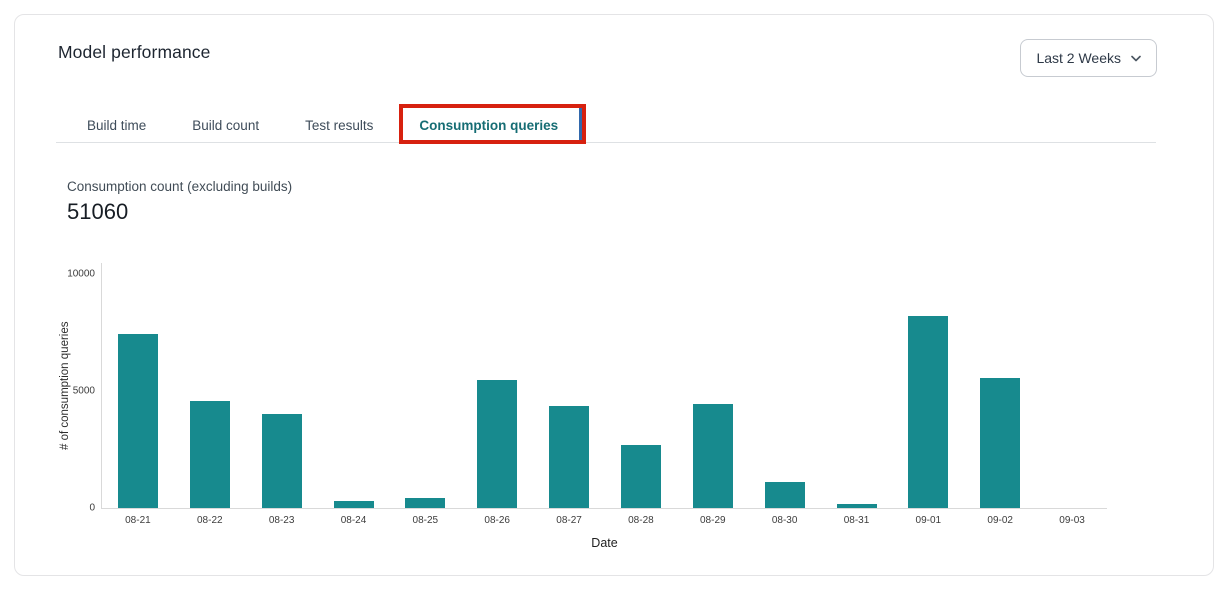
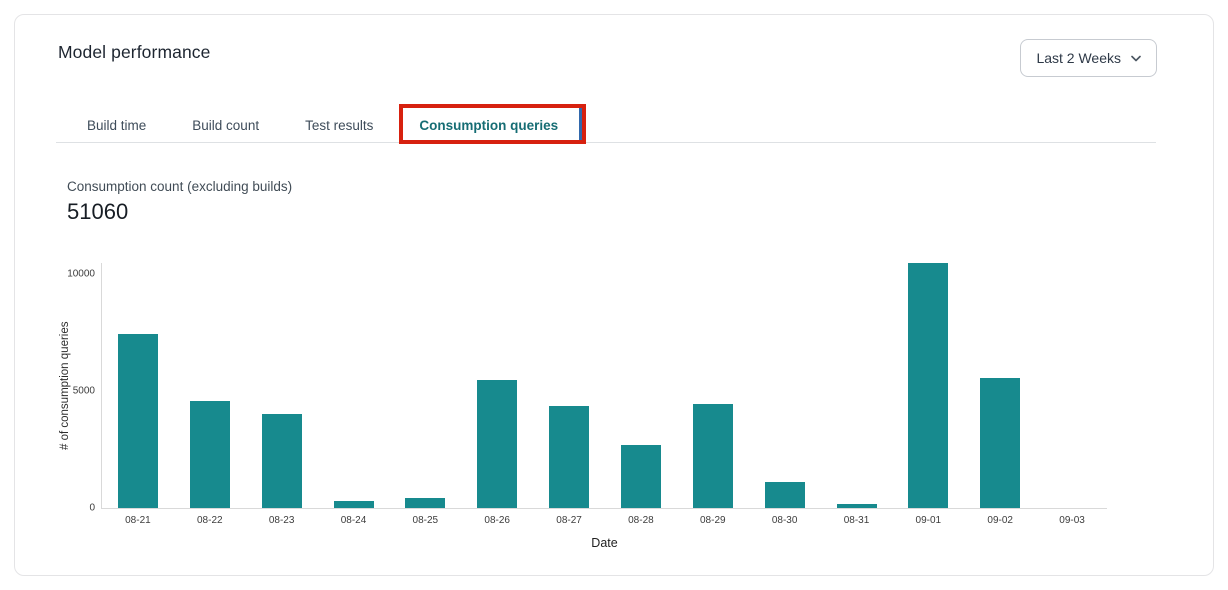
09-01: 8200 -> 10400
